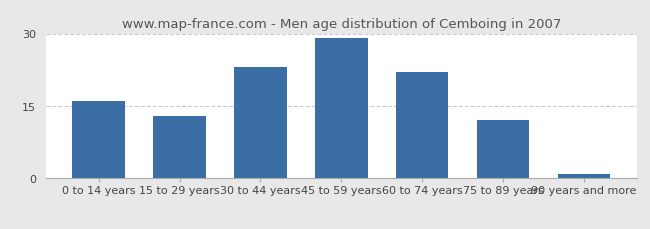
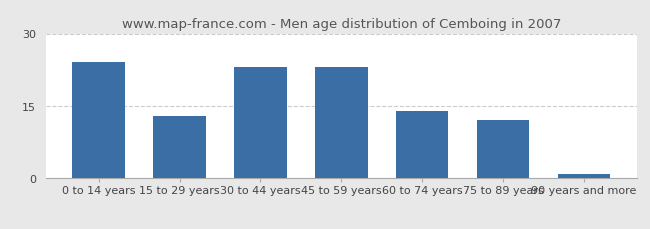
0 to 14 years: 16 -> 24
45 to 59 years: 29 -> 23
60 to 74 years: 22 -> 14
